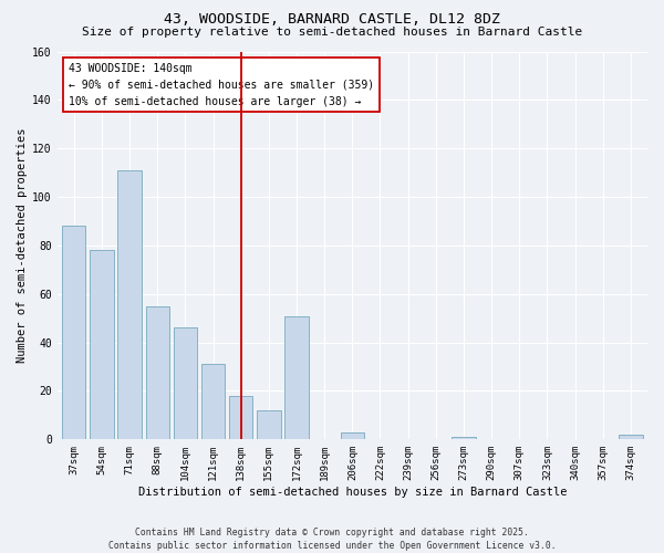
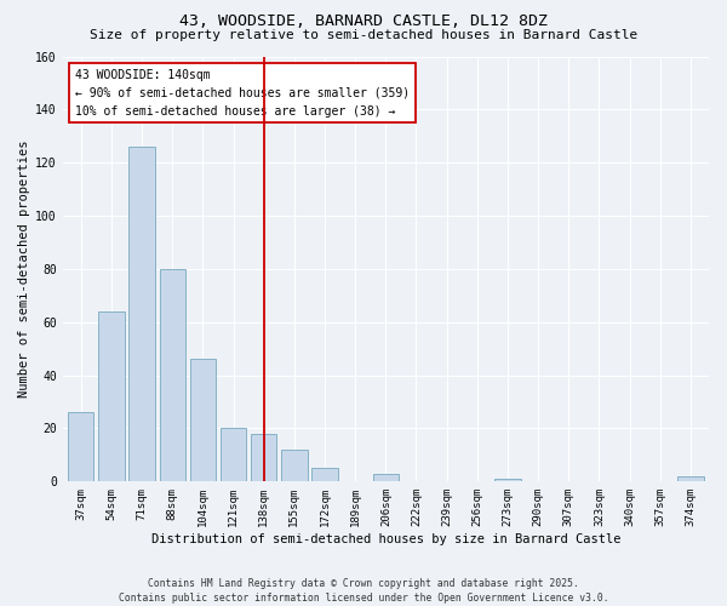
37sqm: 88 -> 26
54sqm: 78 -> 64
71sqm: 111 -> 126
88sqm: 55 -> 80
121sqm: 31 -> 20
172sqm: 51 -> 5
